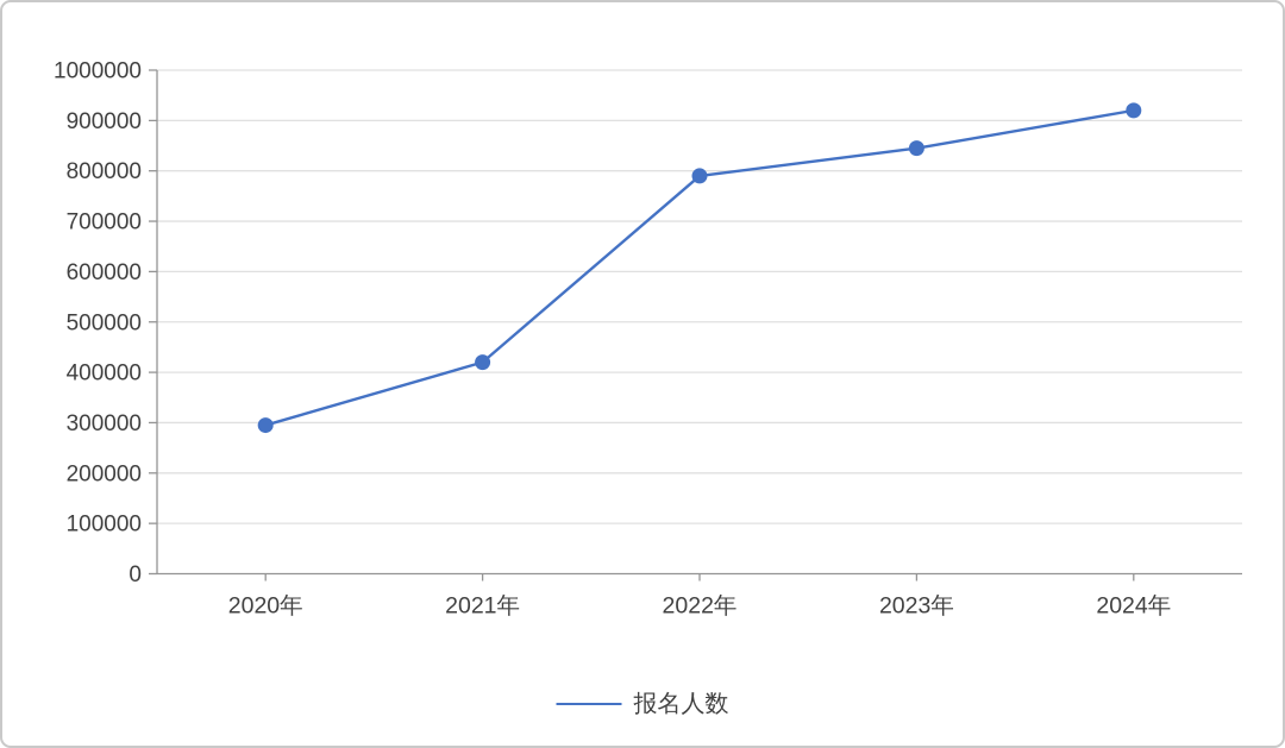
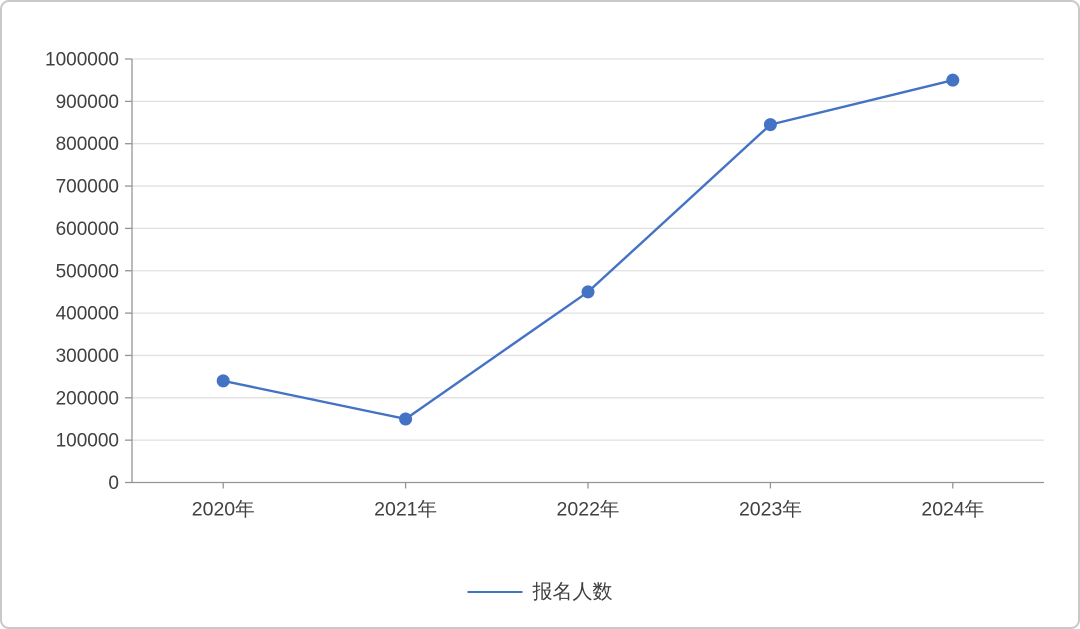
2020年: 300000 -> 240000
2021年: 420000 -> 150000
2022年: 790000 -> 450000
2024年: 920000 -> 950000
